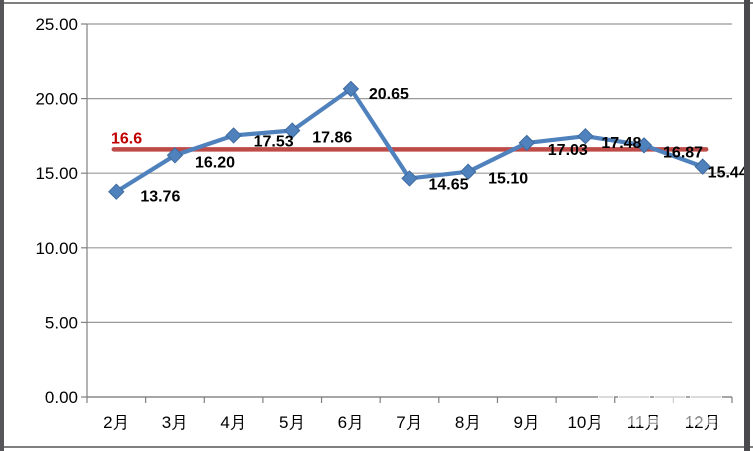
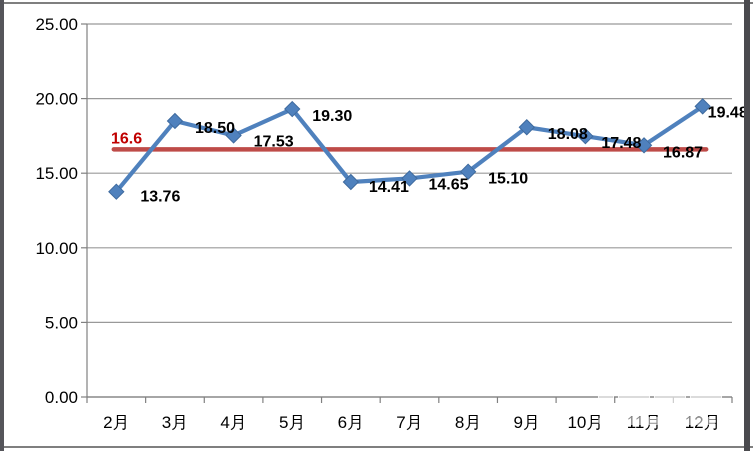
3月: 16.20 -> 18.50
5月: 17.86 -> 19.30
6月: 20.65 -> 14.41
9月: 17.03 -> 18.08
12月: 15.44 -> 19.48
